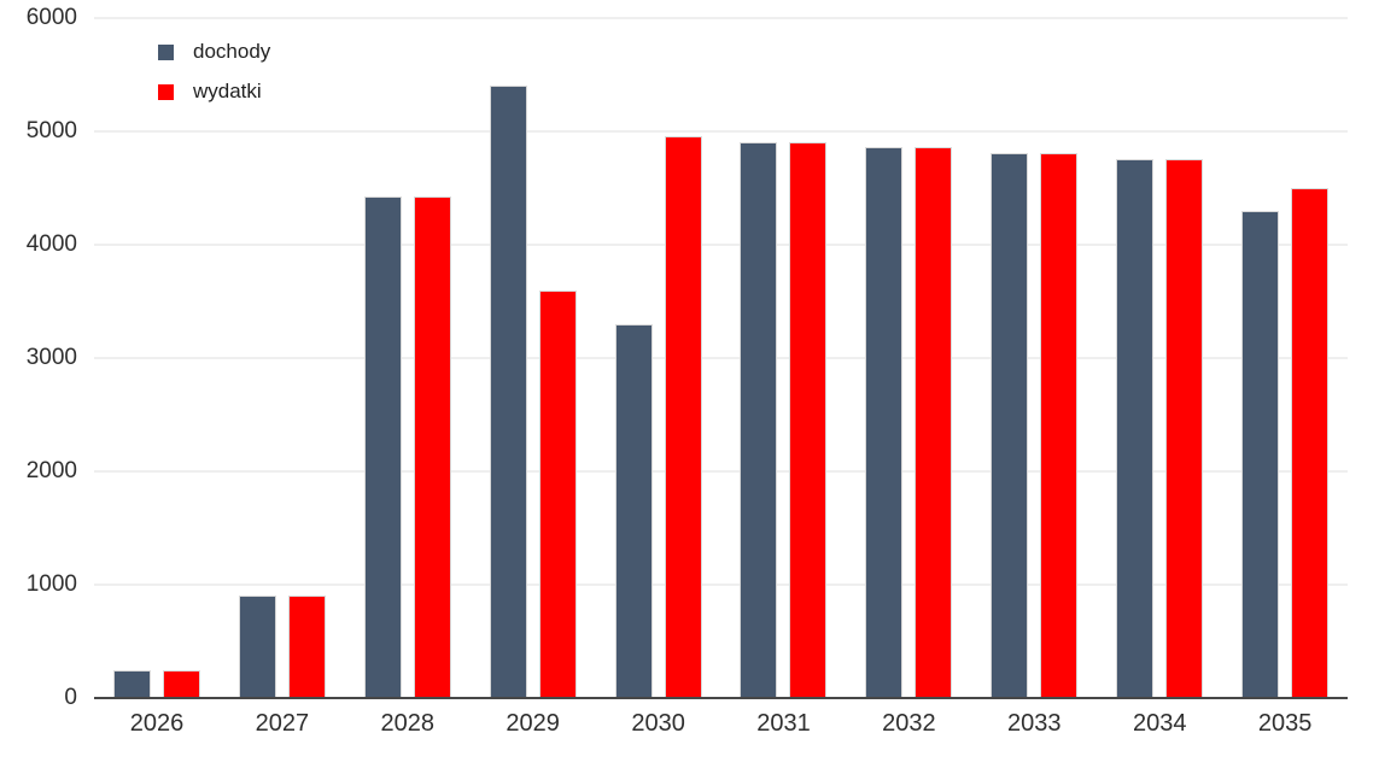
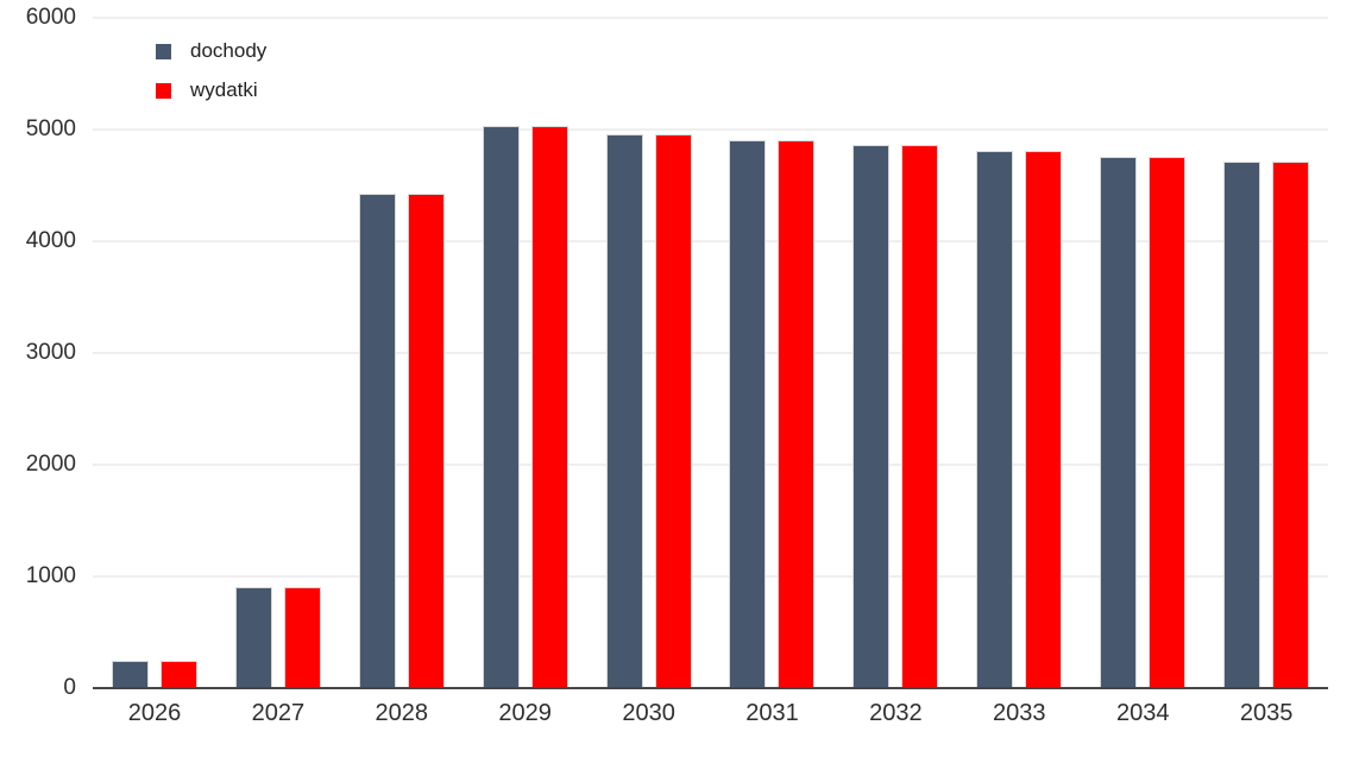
dochody/2029: 5400 -> 5000
wydatki/2029: 3600 -> 5000
dochody/2030: 3300 -> 5000
dochody/2035: 4300 -> 4700
wydatki/2035: 4500 -> 4700
